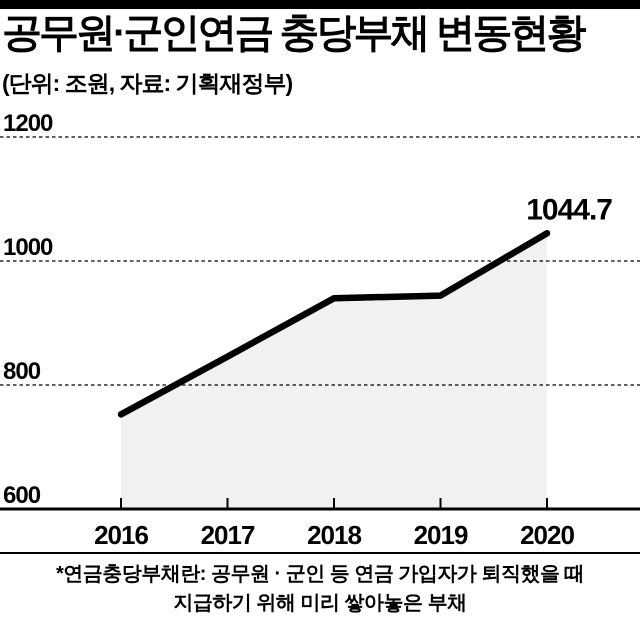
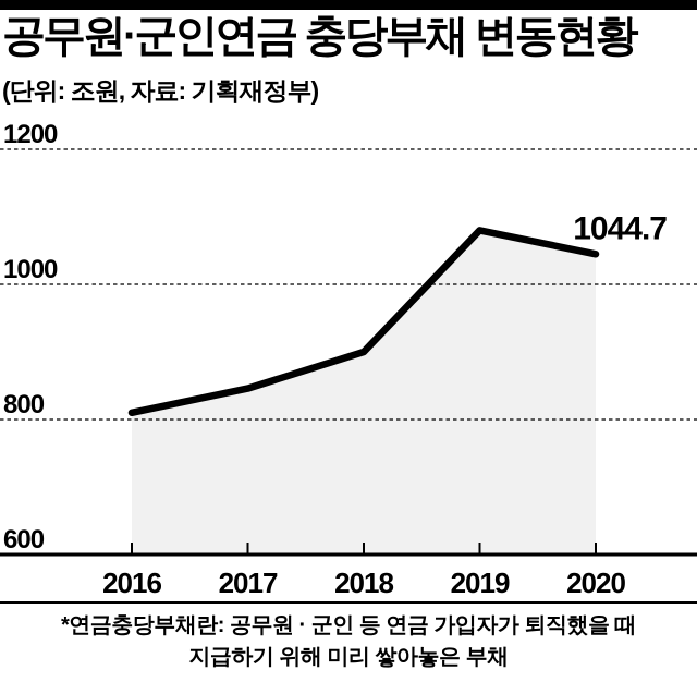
2016: 750 -> 810
2018: 940 -> 900
2019: 940 -> 1080
